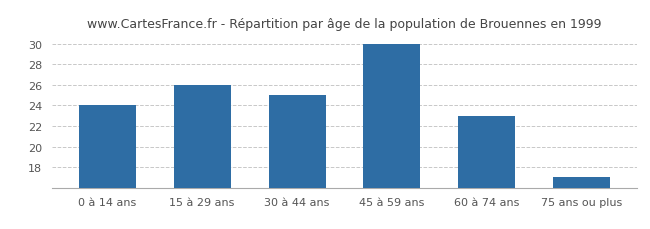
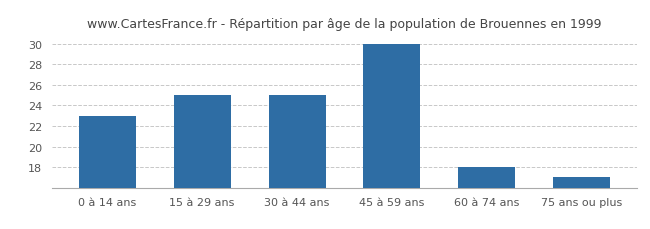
0 à 14 ans: 24 -> 23
15 à 29 ans: 26 -> 25
60 à 74 ans: 23 -> 18
